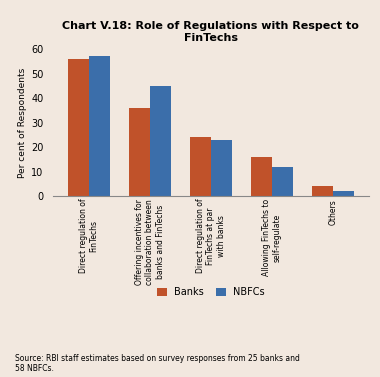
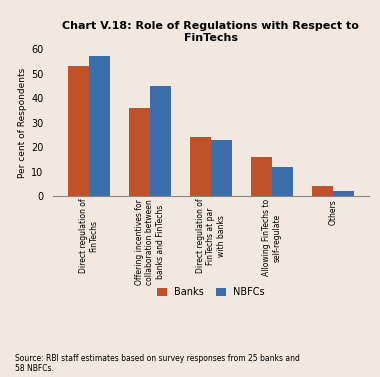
Banks/Direct regulation of FinTechs: 56 -> 53
